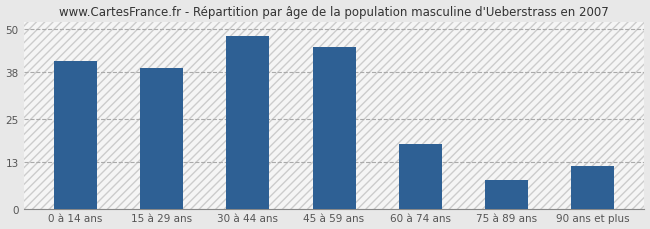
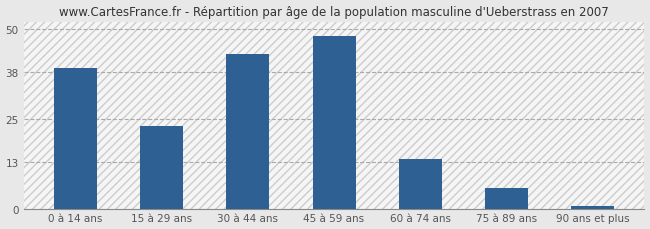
0 à 14 ans: 41 -> 39
15 à 29 ans: 39 -> 23
30 à 44 ans: 48 -> 43
45 à 59 ans: 45 -> 48
60 à 74 ans: 18 -> 14
75 à 89 ans: 8 -> 6
90 ans et plus: 12 -> 1
